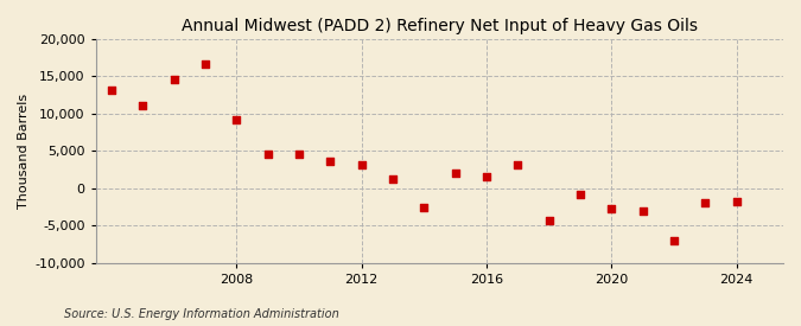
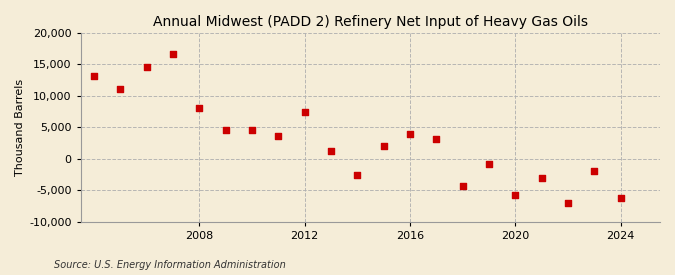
2008: 9,200 -> 8,000
2012: 3,200 -> 7,400
2016: 1,600 -> 4,000
2020: -2,800 -> -5,800
2024: -1,800 -> -6,200
